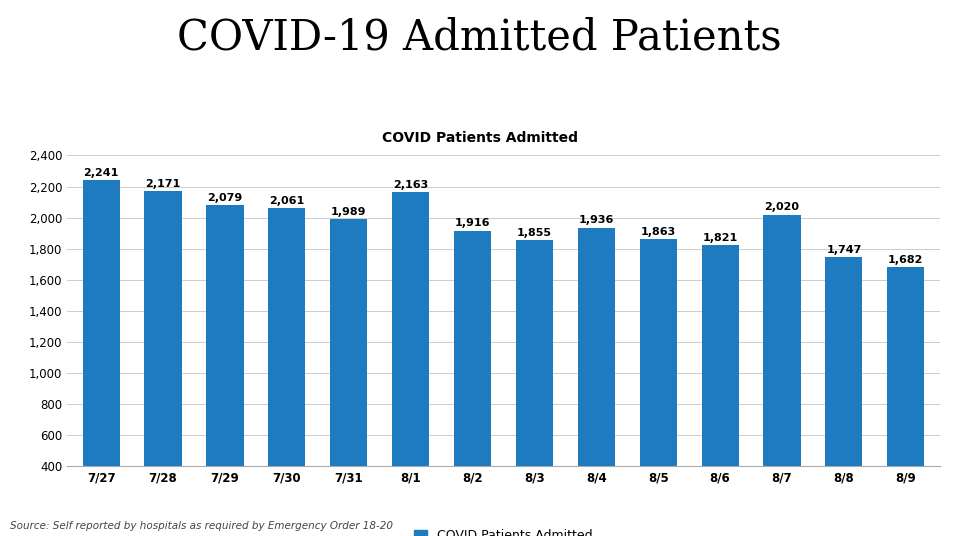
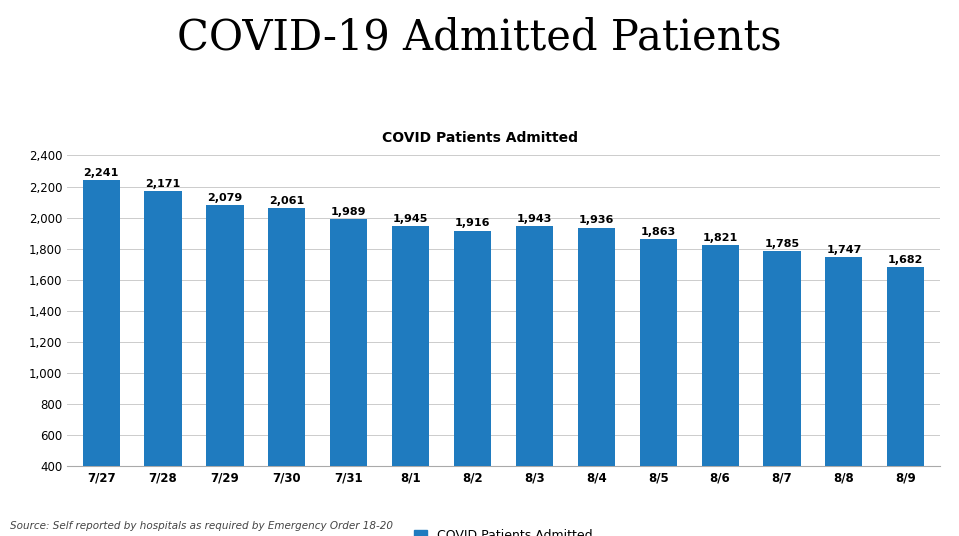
8/1: 2,163 -> 1,945
8/3: 1,855 -> 1,943
8/7: 2,020 -> 1,785
